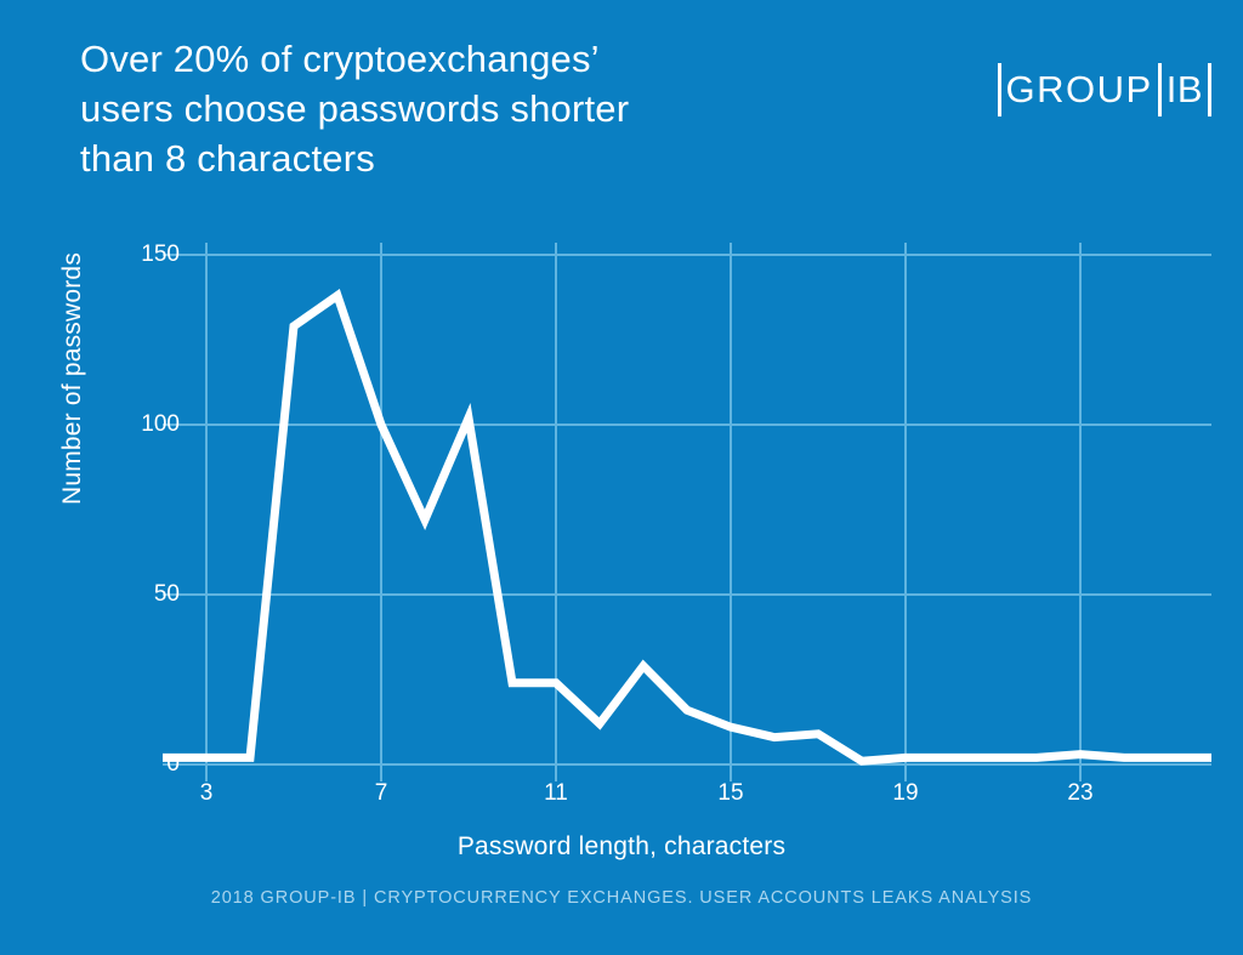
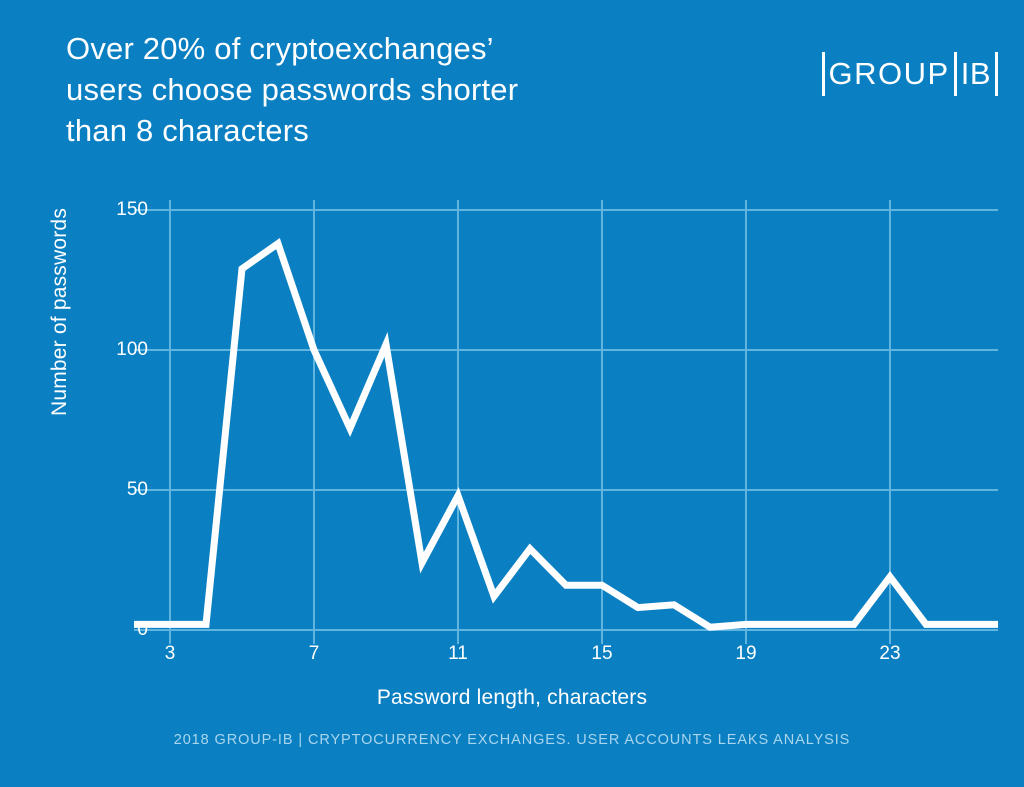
11: 24 -> 48
15: 11 -> 16
23: 3 -> 19
